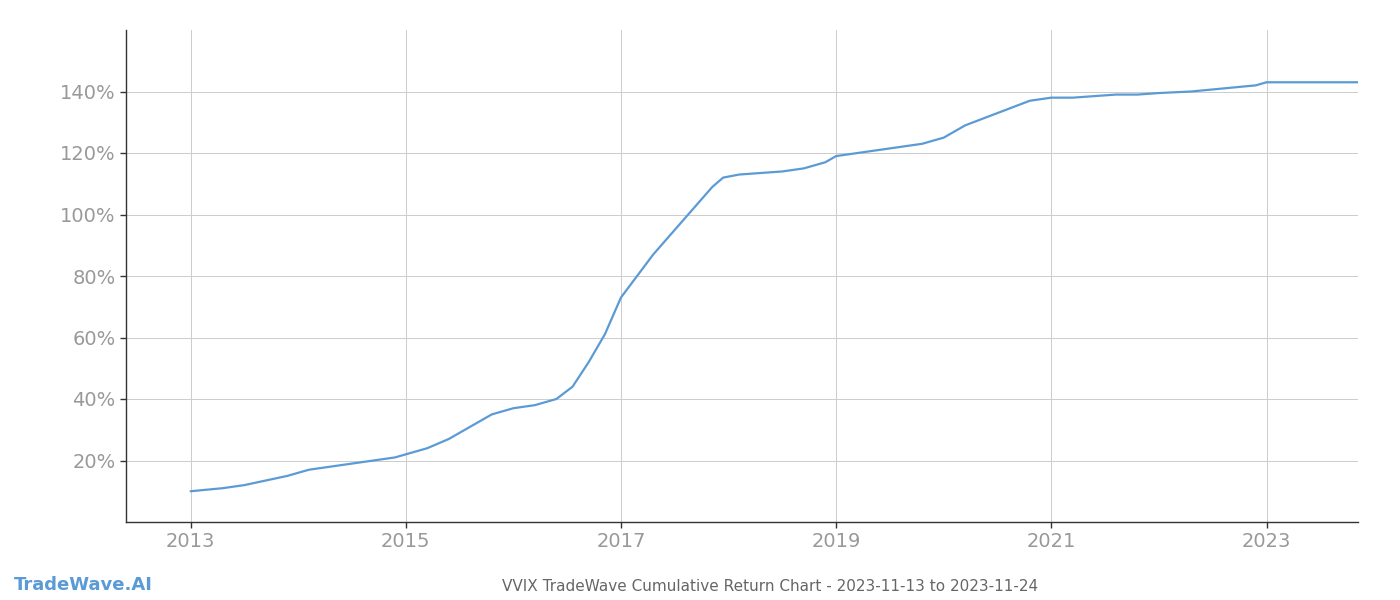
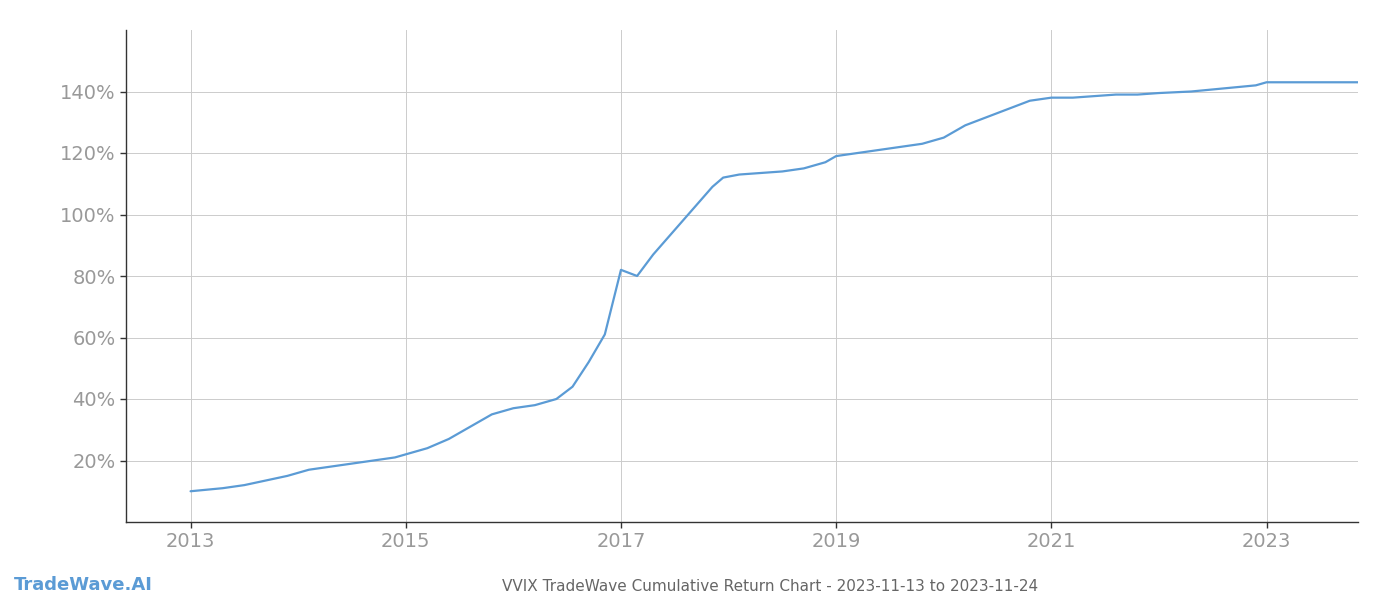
2017: 73.0% -> 82.0%
